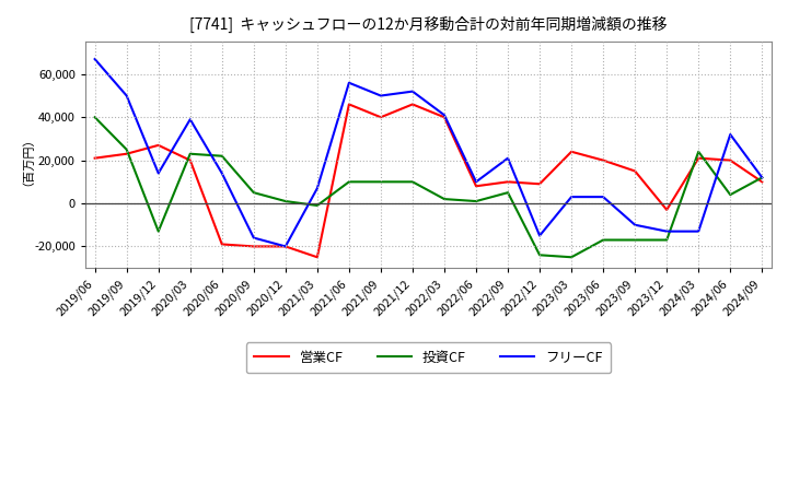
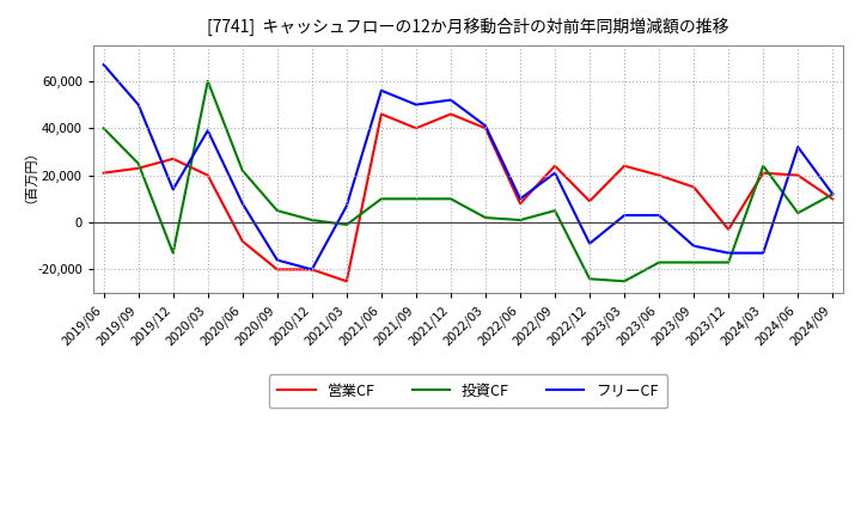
投資CF/2020/03: 23,000 -> 60,000
営業CF/2020/06: -19,000 -> -8,000
フリーCF/2020/06: 14,000 -> 8,000
営業CF/2022/09: 10,000 -> 24,000
フリーCF/2022/12: -15,000 -> -9,000
